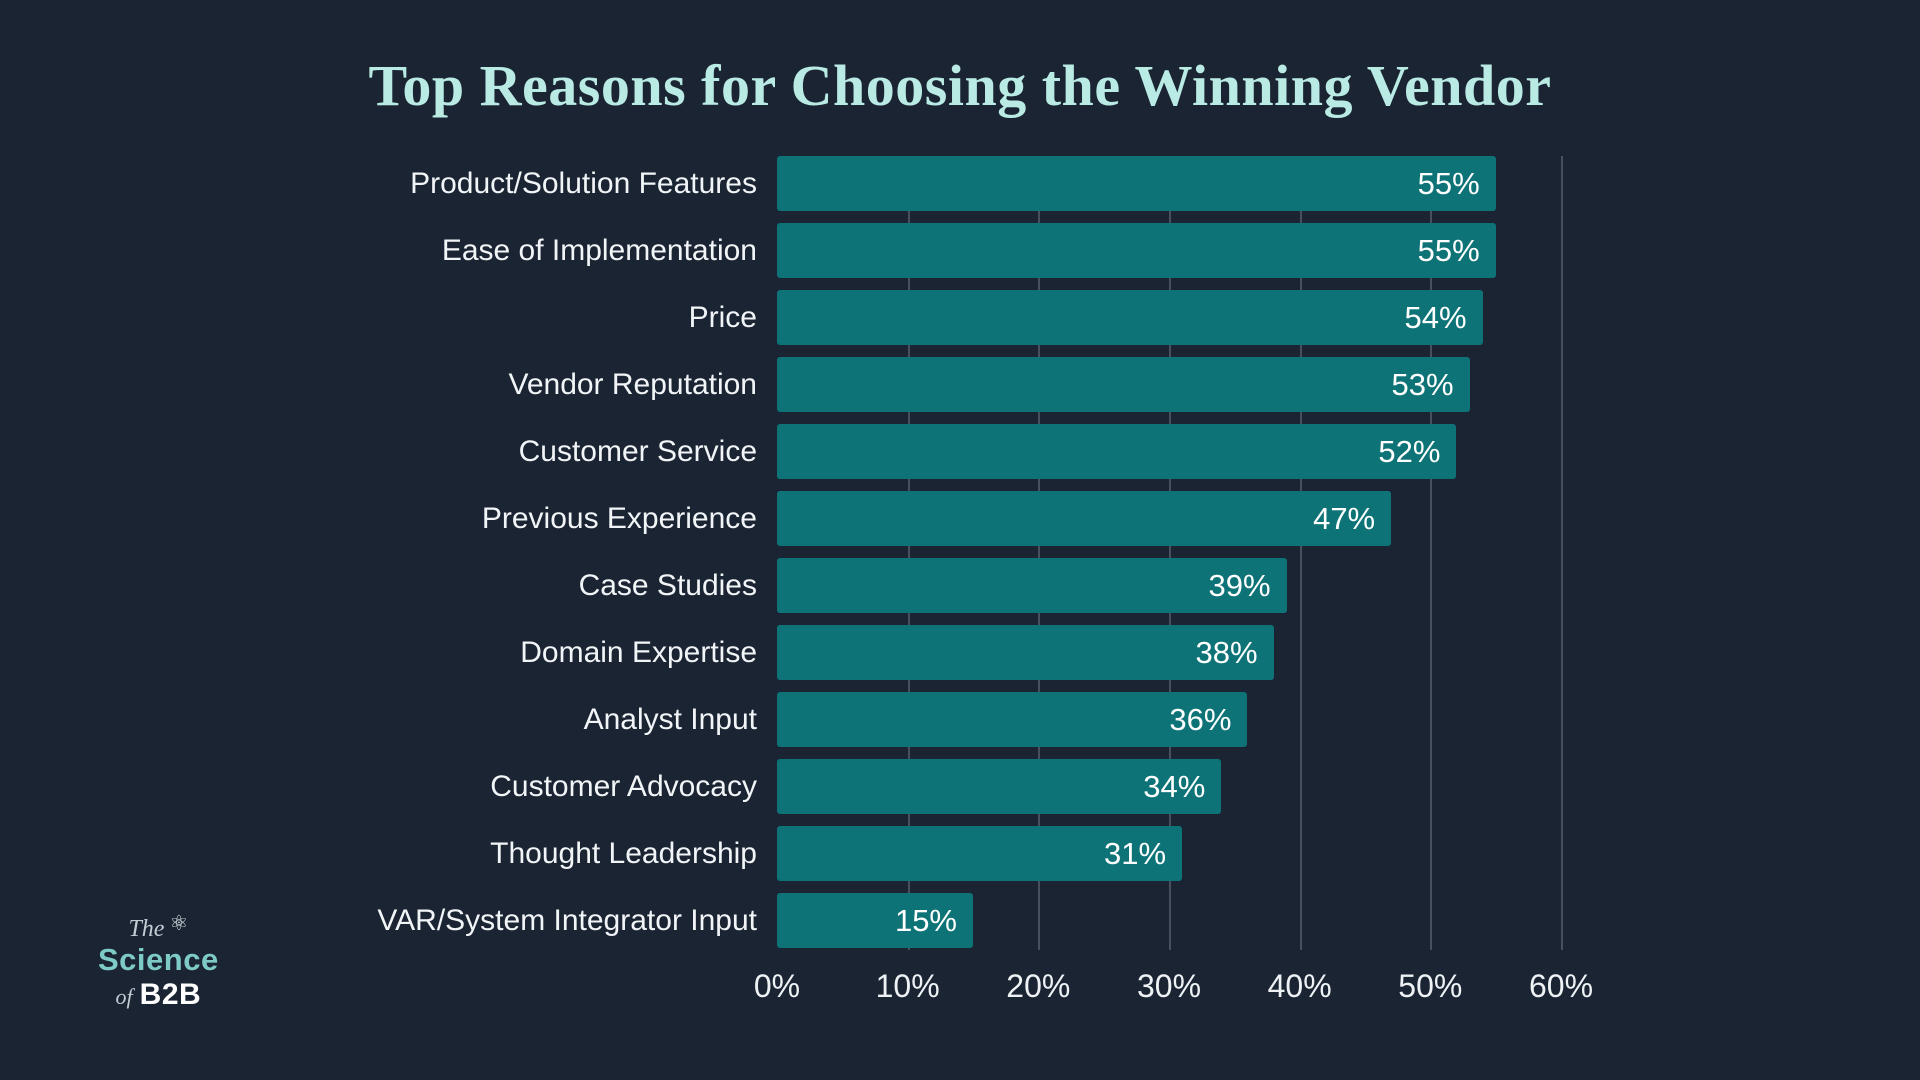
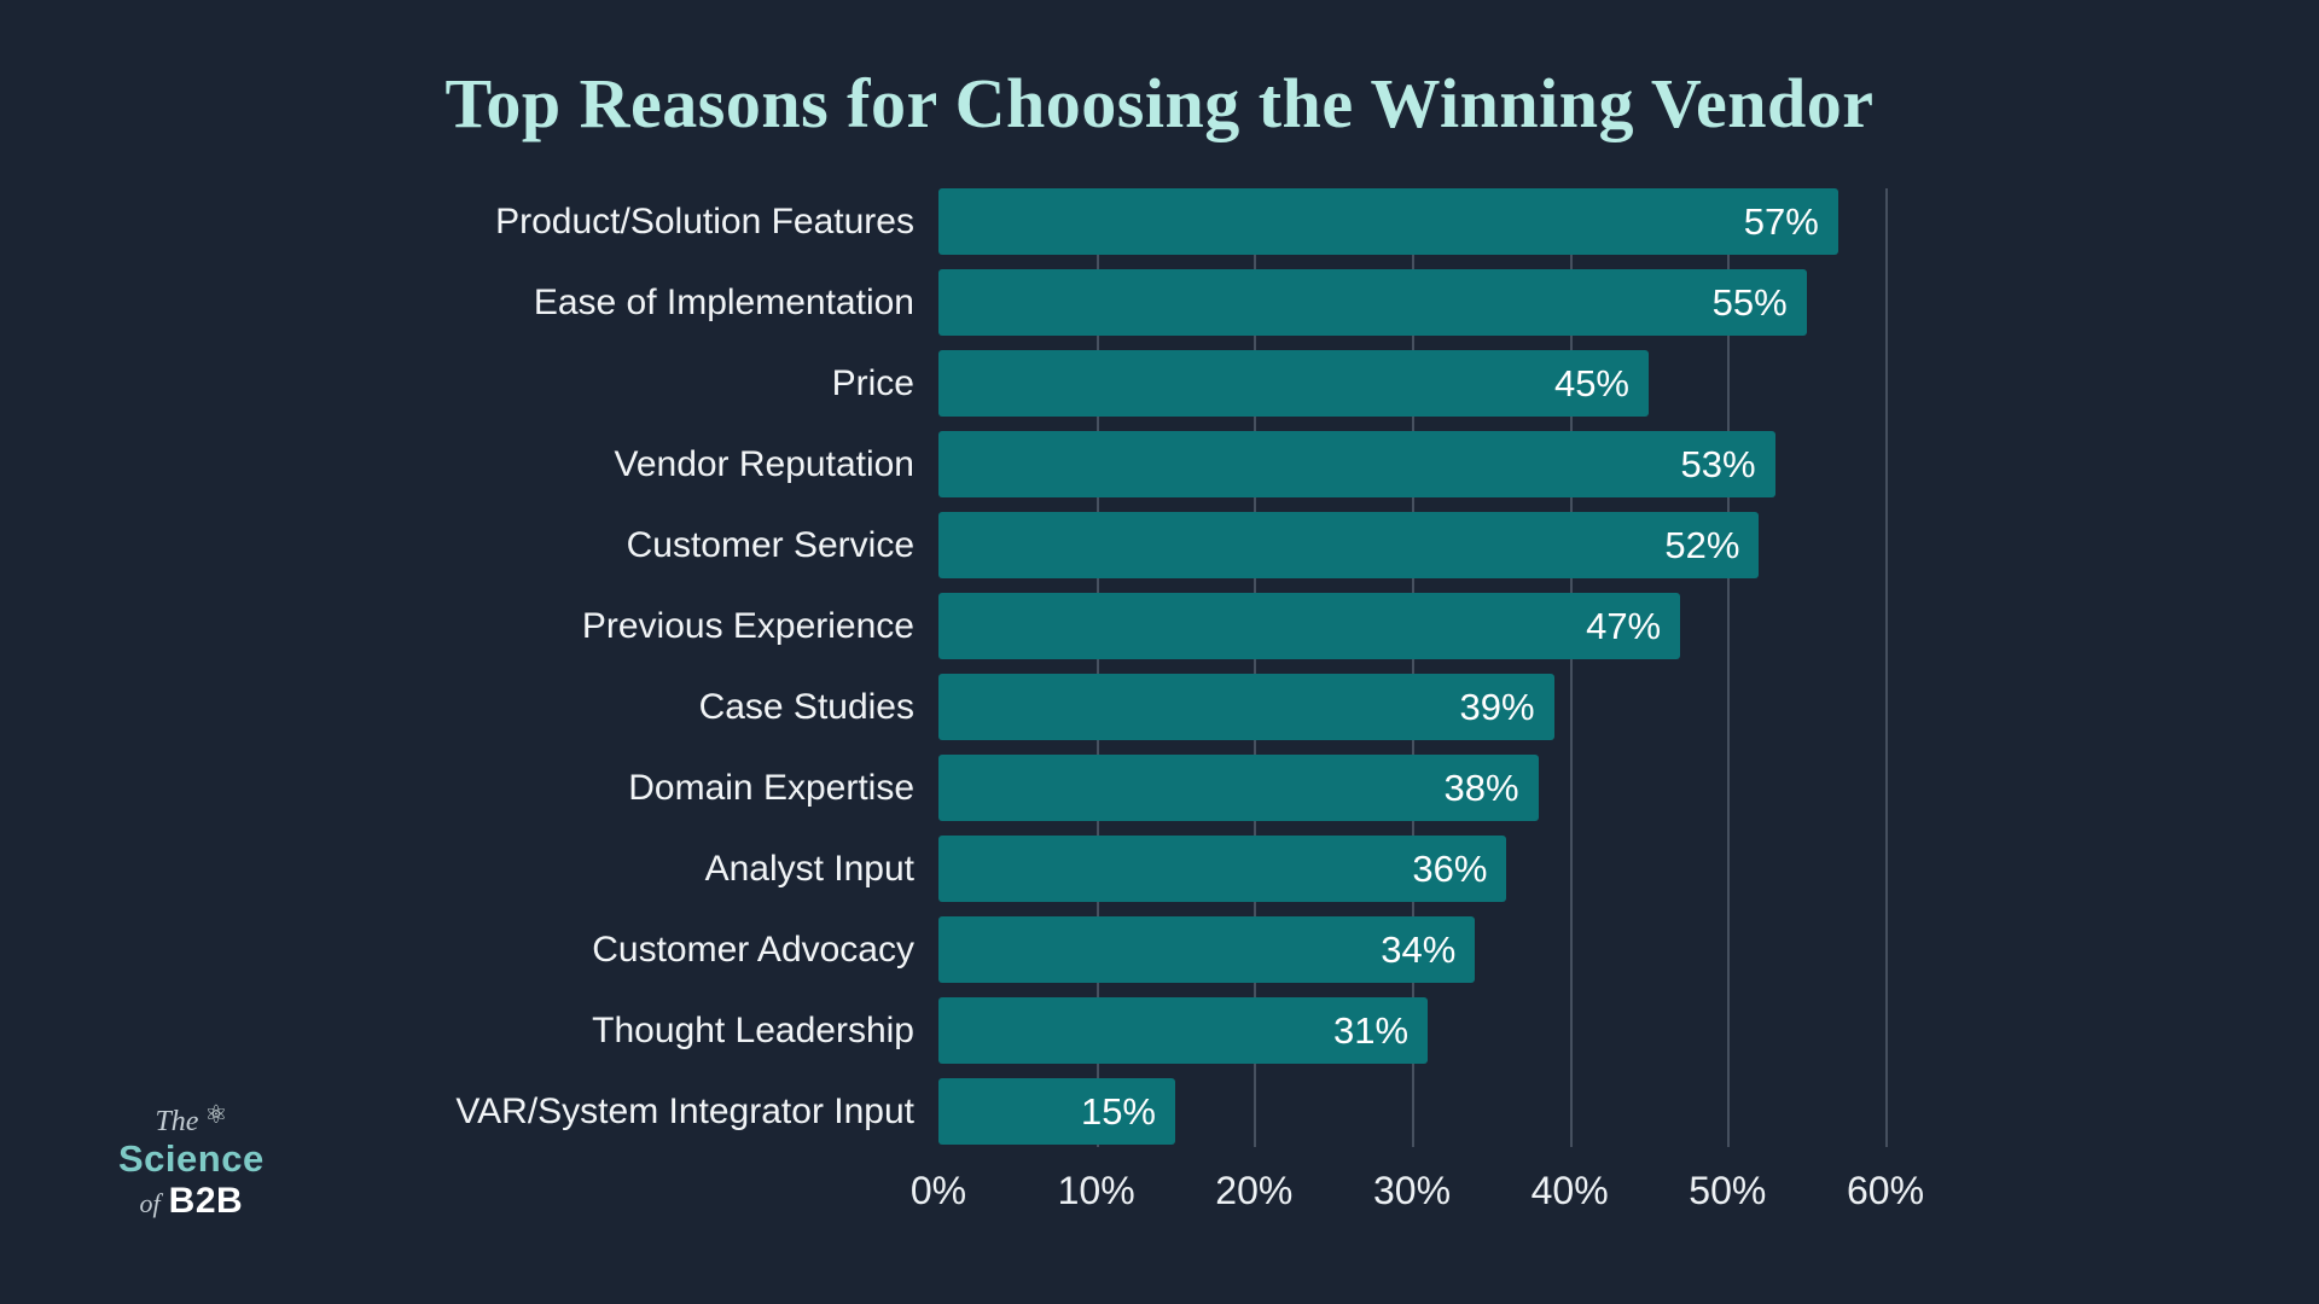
Product/Solution Features: 55% -> 57%
Price: 54% -> 45%
